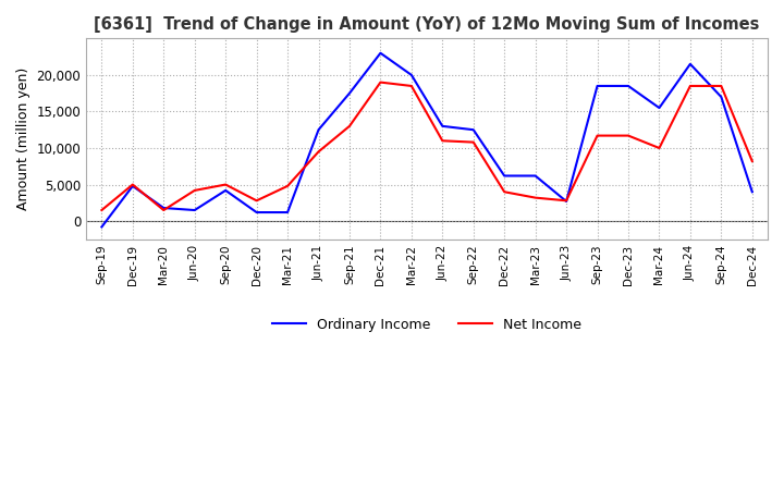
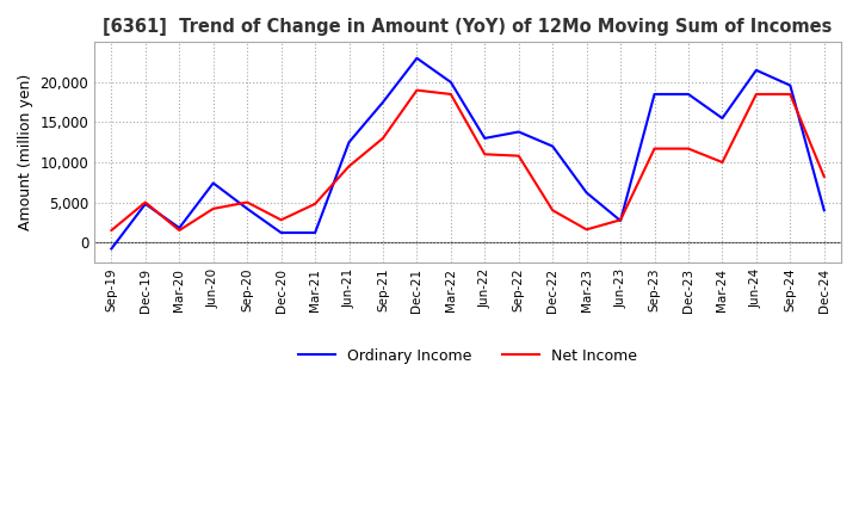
Ordinary Income/Jun-20: 1,500 -> 7,400
Ordinary Income/Sep-22: 12,500 -> 13,800
Ordinary Income/Dec-22: 6,200 -> 12,000
Net Income/Mar-23: 3,200 -> 1,600
Ordinary Income/Sep-24: 17,000 -> 19,600
